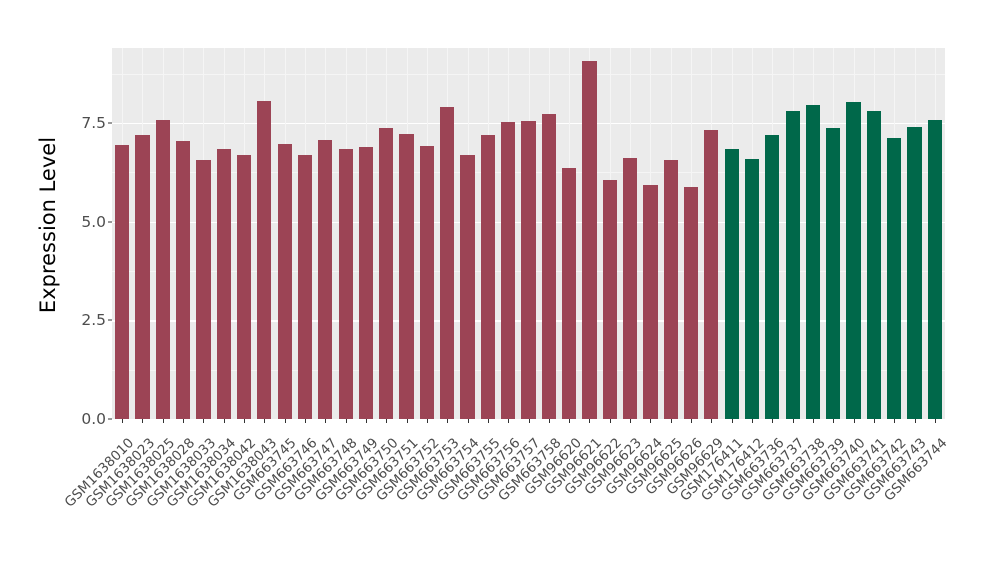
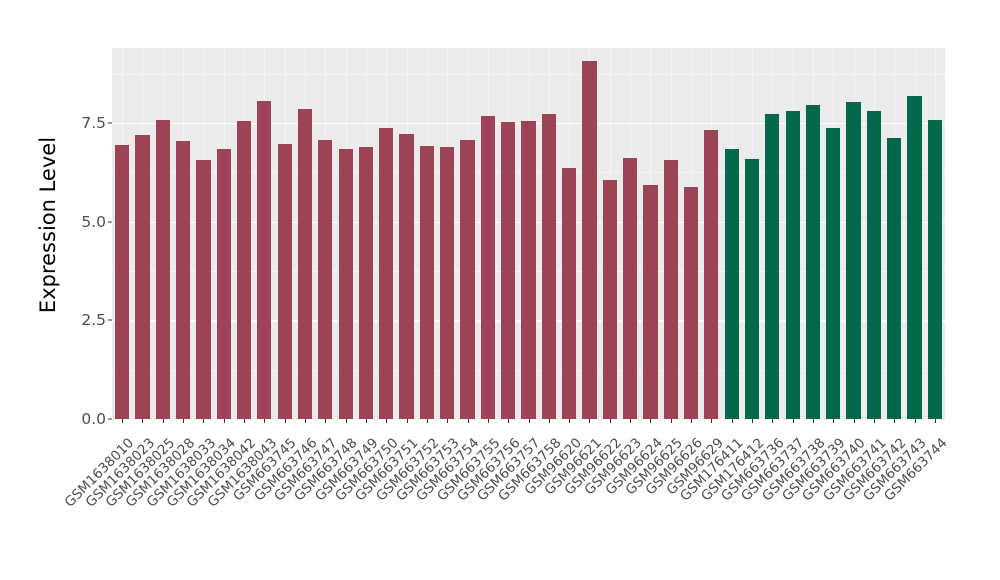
GSM1638042: 6.7 -> 7.5
GSM663746: 6.7 -> 7.8
GSM663753: 7.9 -> 6.9
GSM663754: 6.7 -> 7.1
GSM663755: 7.2 -> 7.7
GSM663736: 7.2 -> 7.7
GSM663743: 7.4 -> 8.2
